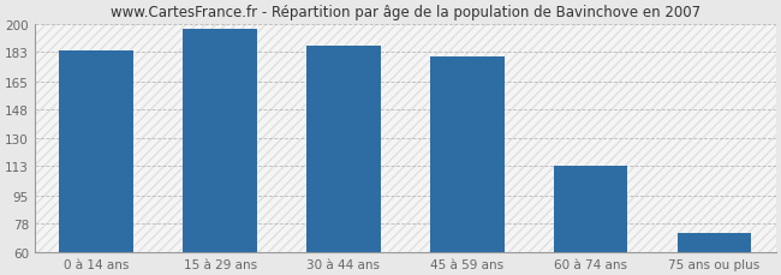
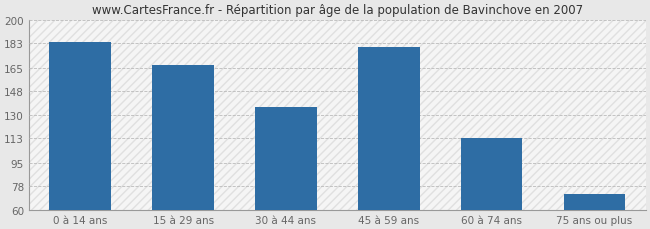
15 à 29 ans: 197 -> 167
30 à 44 ans: 187 -> 136
